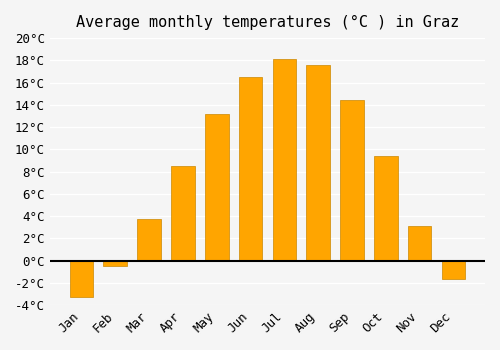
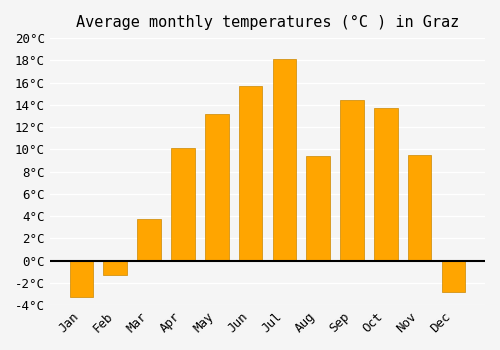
Feb: -0.5°C -> -1.3°C
Apr: 8.5°C -> 10.1°C
Jun: 16.5°C -> 15.7°C
Aug: 17.6°C -> 9.4°C
Oct: 9.4°C -> 13.7°C
Nov: 3.1°C -> 9.5°C
Dec: -1.7°C -> -2.8°C
